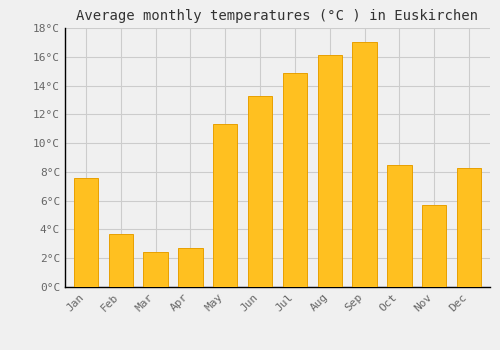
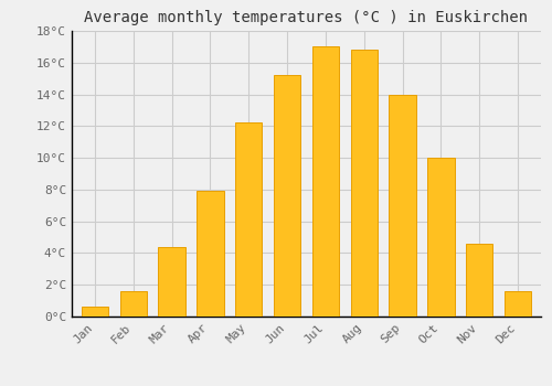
Jan: 7.6°C -> 0.6°C
Feb: 3.7°C -> 1.6°C
Mar: 2.4°C -> 4.4°C
Apr: 2.7°C -> 7.9°C
May: 11.3°C -> 12.2°C
Jun: 13.3°C -> 15.2°C
Jul: 14.9°C -> 17.0°C
Aug: 16.1°C -> 16.8°C
Sep: 17.0°C -> 14.0°C
Oct: 8.5°C -> 10.0°C
Nov: 5.7°C -> 4.6°C
Dec: 8.3°C -> 1.6°C
